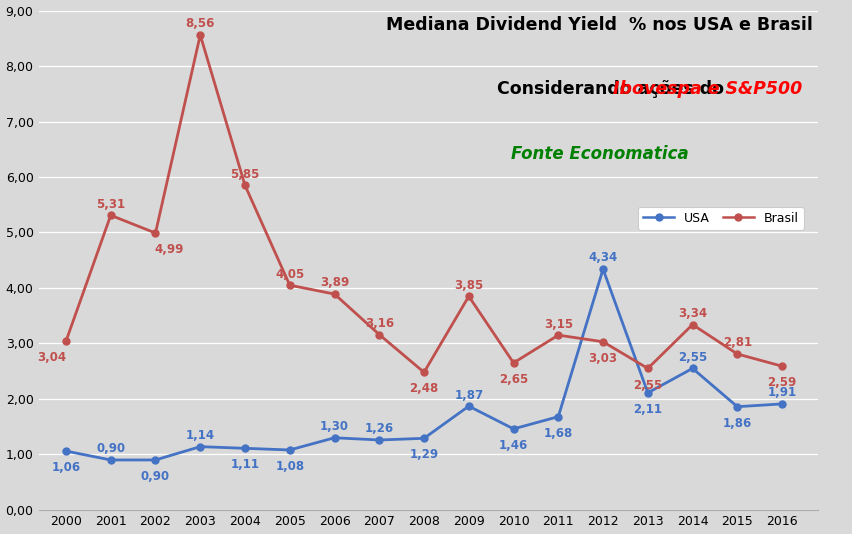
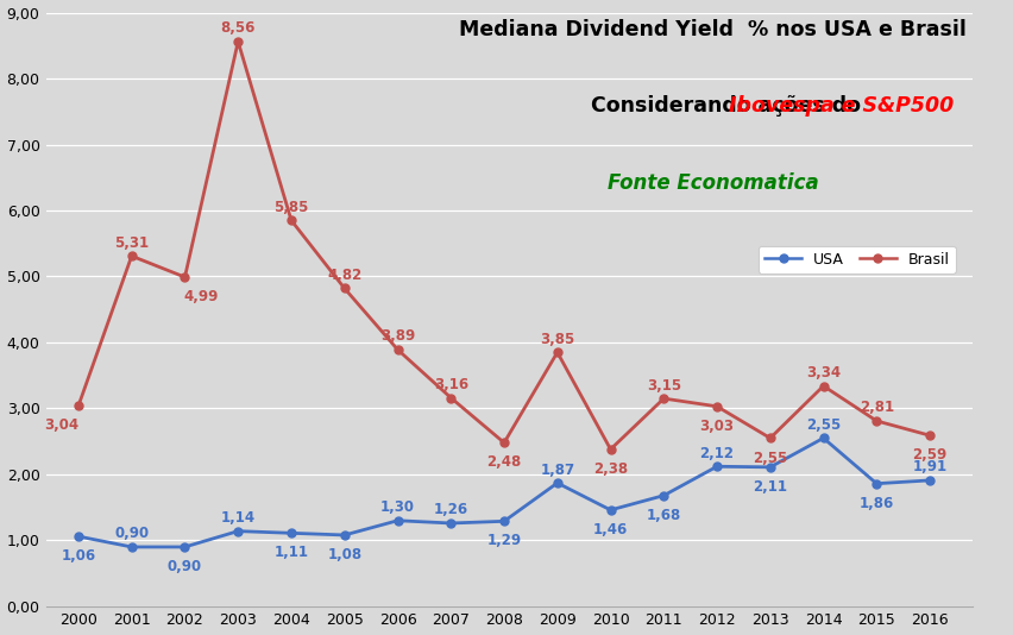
Brasil/2005: 4,05 -> 4,82
Brasil/2010: 2,65 -> 2,38
USA/2012: 4,34 -> 2,12
